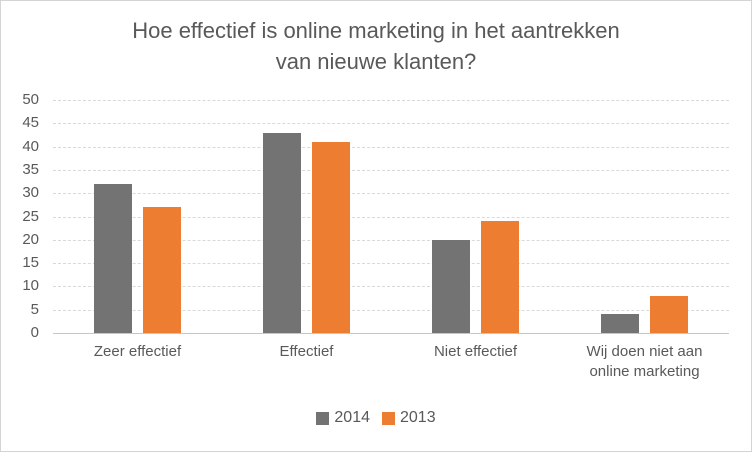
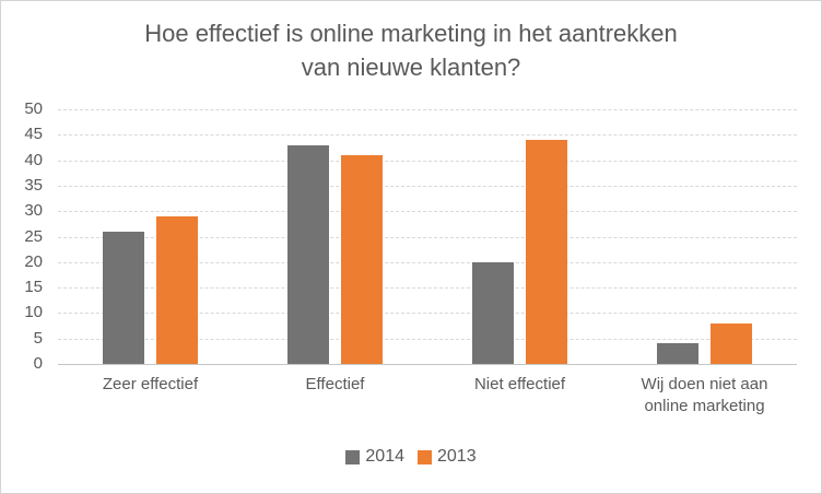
2014/Zeer effectief: 32 -> 26
2013/Zeer effectief: 27 -> 29
2013/Niet effectief: 24 -> 44
